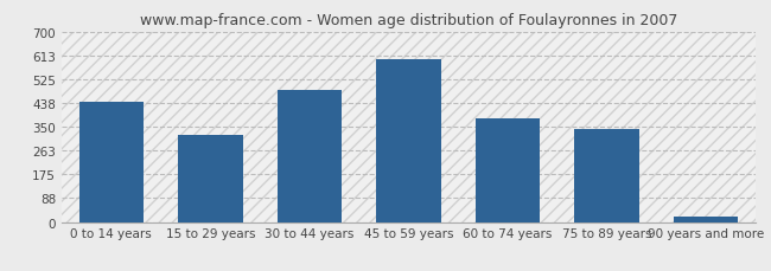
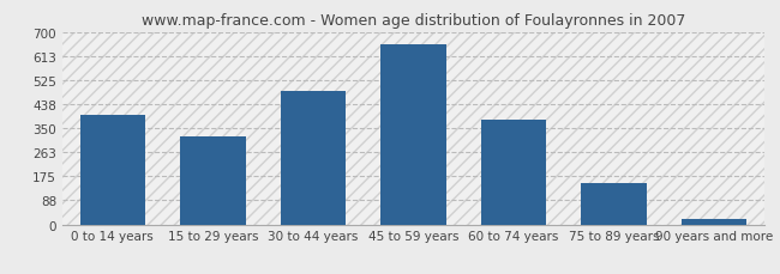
0 to 14 years: 440 -> 400
45 to 59 years: 600 -> 655
75 to 89 years: 340 -> 152
